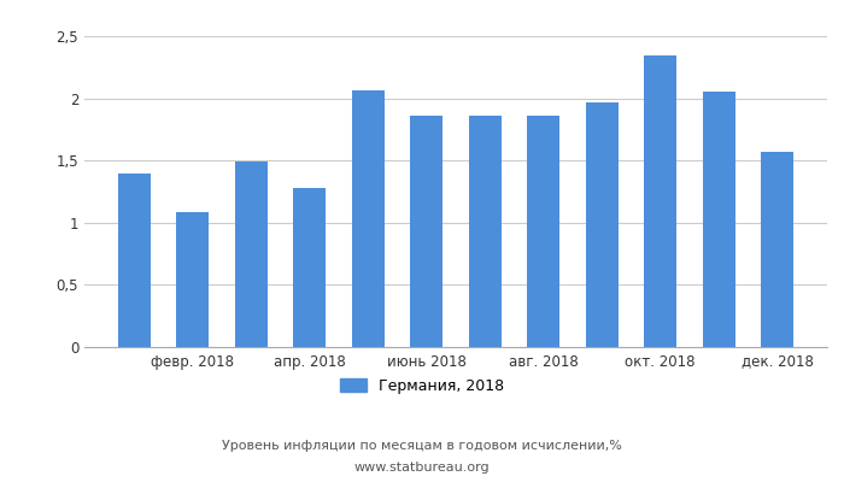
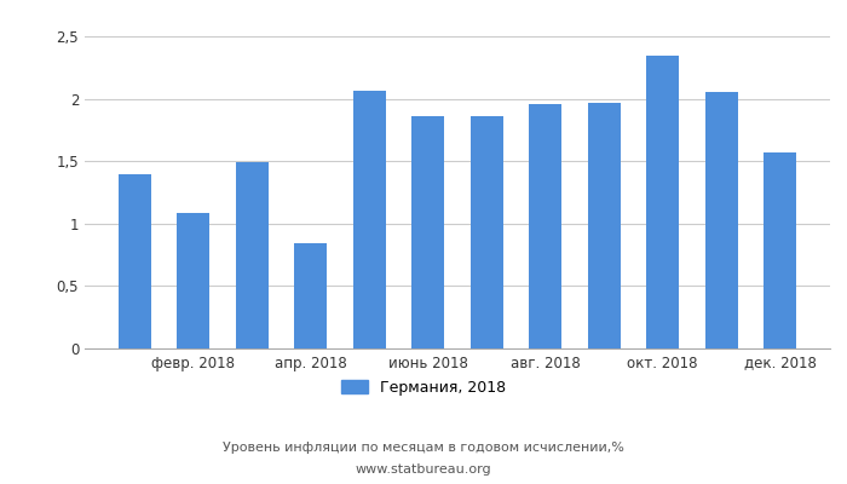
апр. 2018: 1,28 -> 0,84
авг. 2018: 1,86 -> 1,96
